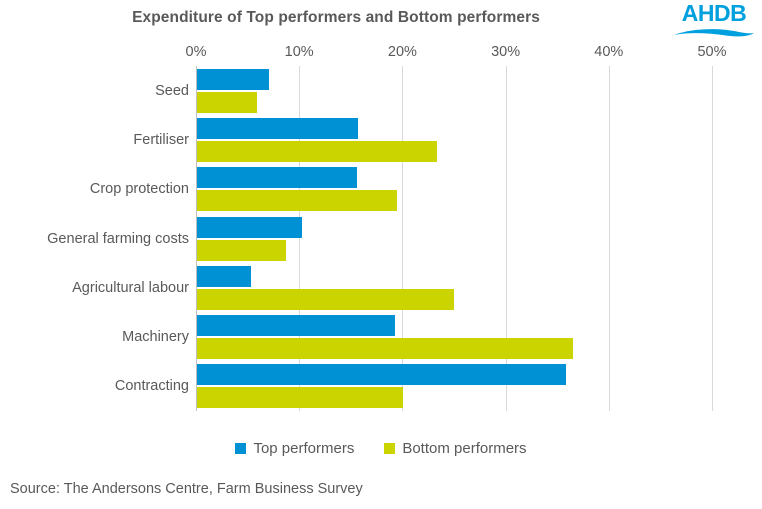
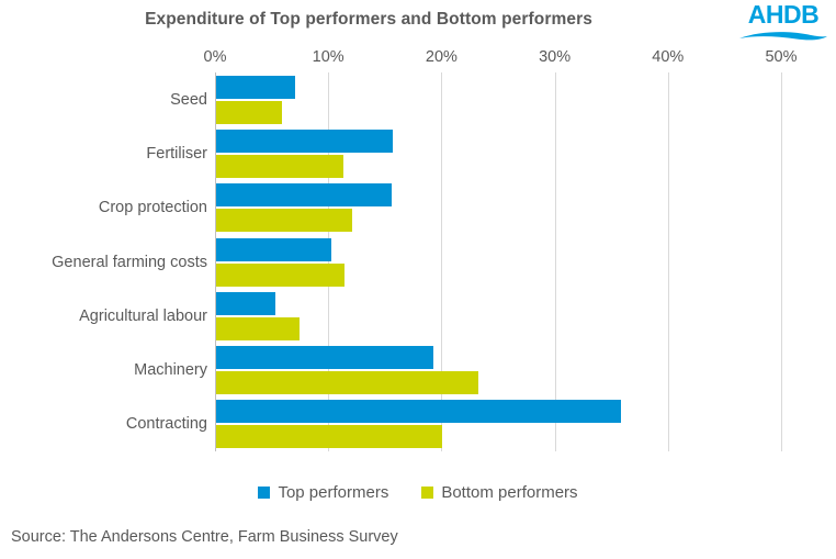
Bottom performers/Fertiliser: 23.3% -> 11.2%
Bottom performers/Crop protection: 19.4% -> 12.0%
Bottom performers/General farming costs: 8.6% -> 11.3%
Bottom performers/Agricultural labour: 24.9% -> 7.4%
Bottom performers/Machinery: 36.4% -> 23.2%
